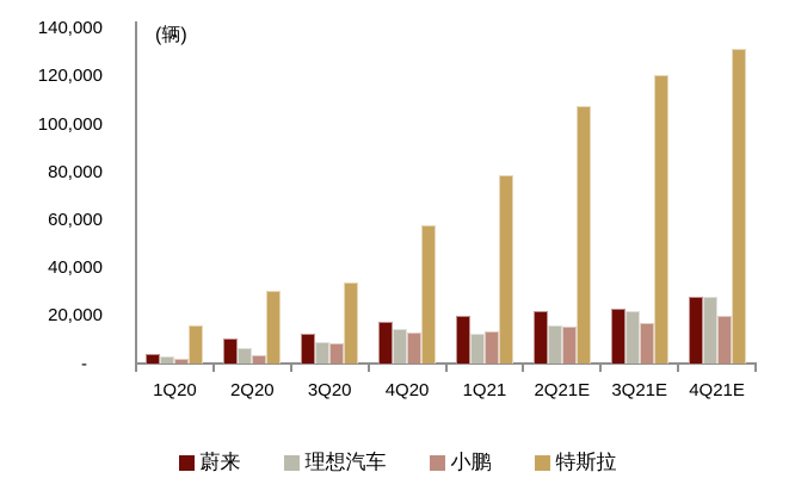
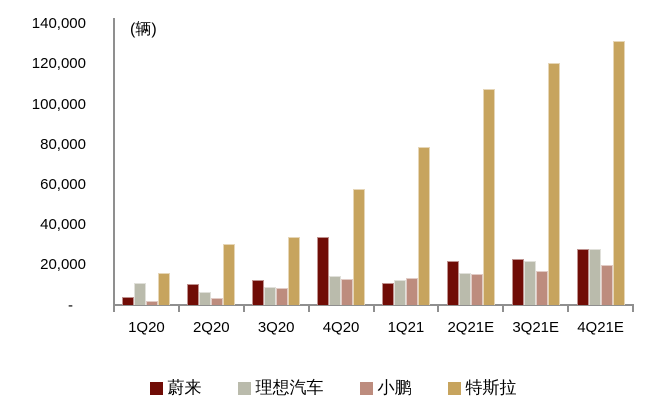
理想汽车/1Q20: 3000 -> 11000
蔚来/4Q20: 17000 -> 34000
蔚来/1Q21: 20000 -> 11000
